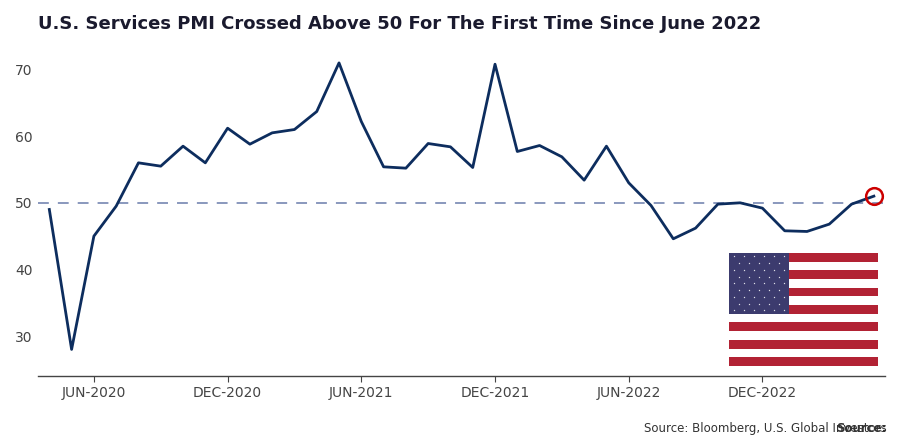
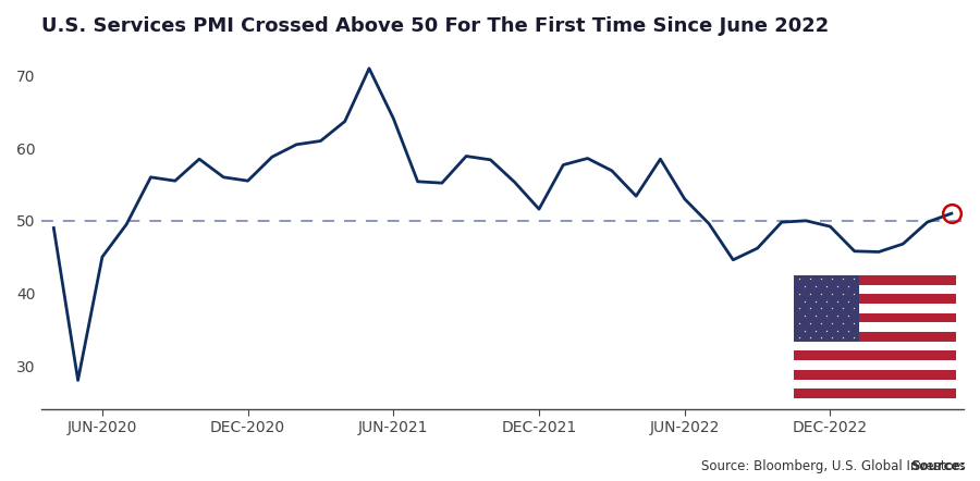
DEC-2020: 61.2 -> 55.5
JUN-2021: 62.2 -> 64.1
DEC-2021: 70.8 -> 51.6
